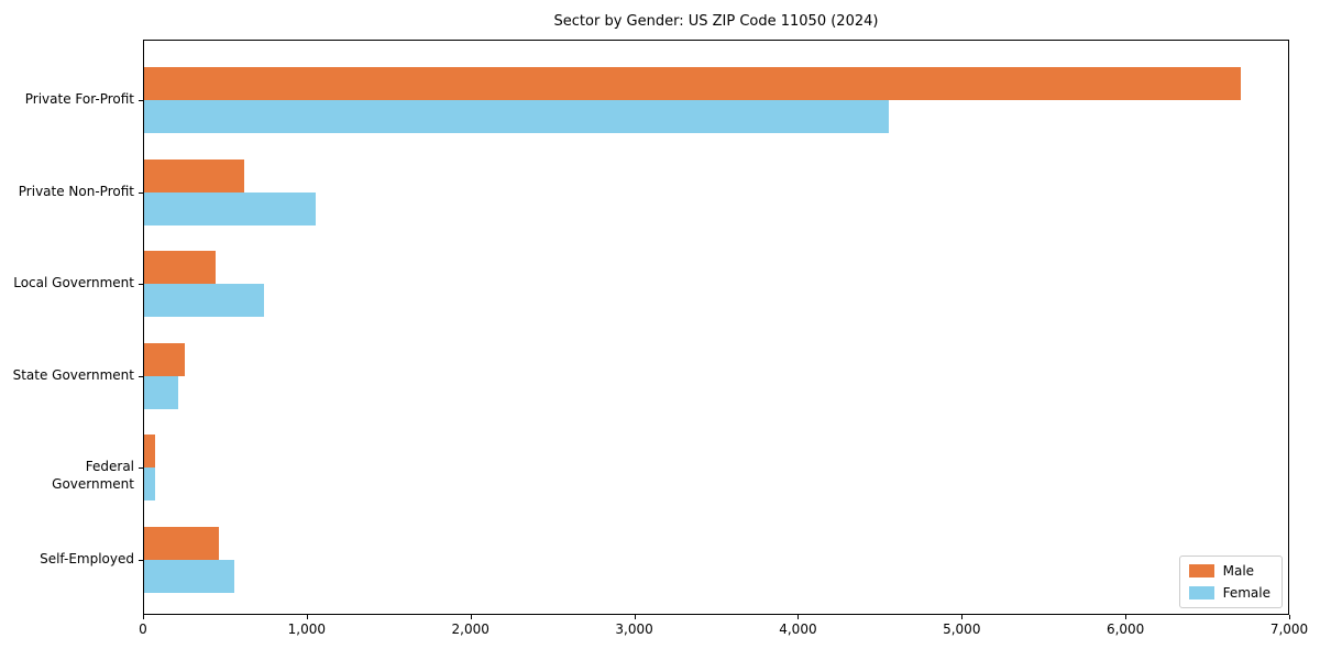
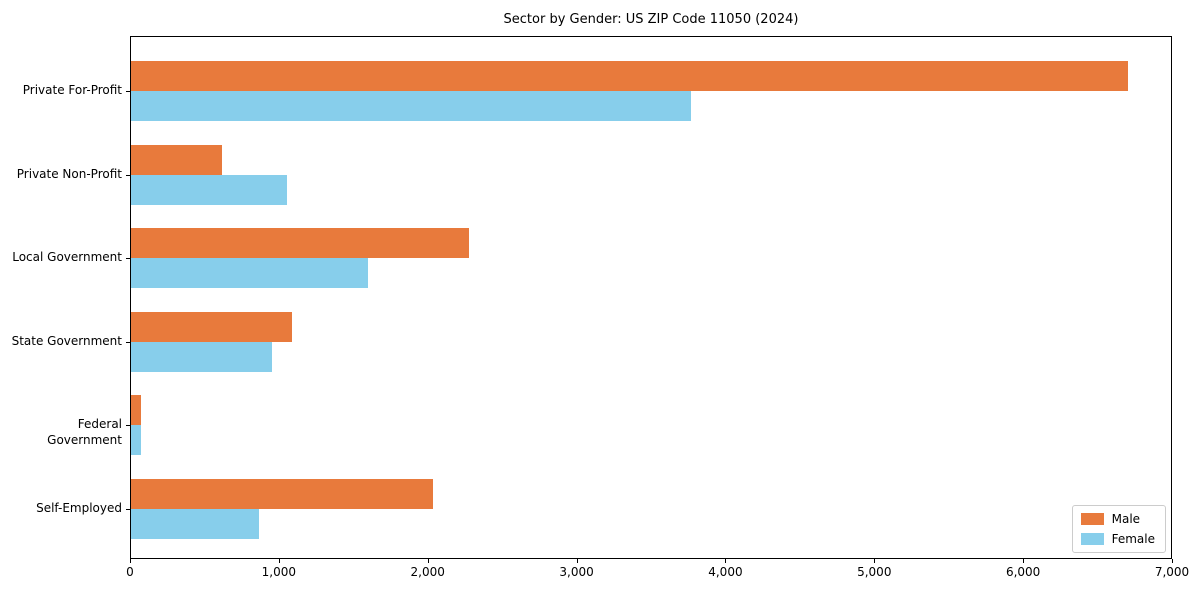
Female/Private For-Profit: 4550 -> 3760
Male/Local Government: 440 -> 2270
Female/Local Government: 730 -> 1590
Male/State Government: 250 -> 1080
Female/State Government: 210 -> 950
Male/Self-Employed: 460 -> 2030
Female/Self-Employed: 550 -> 860
